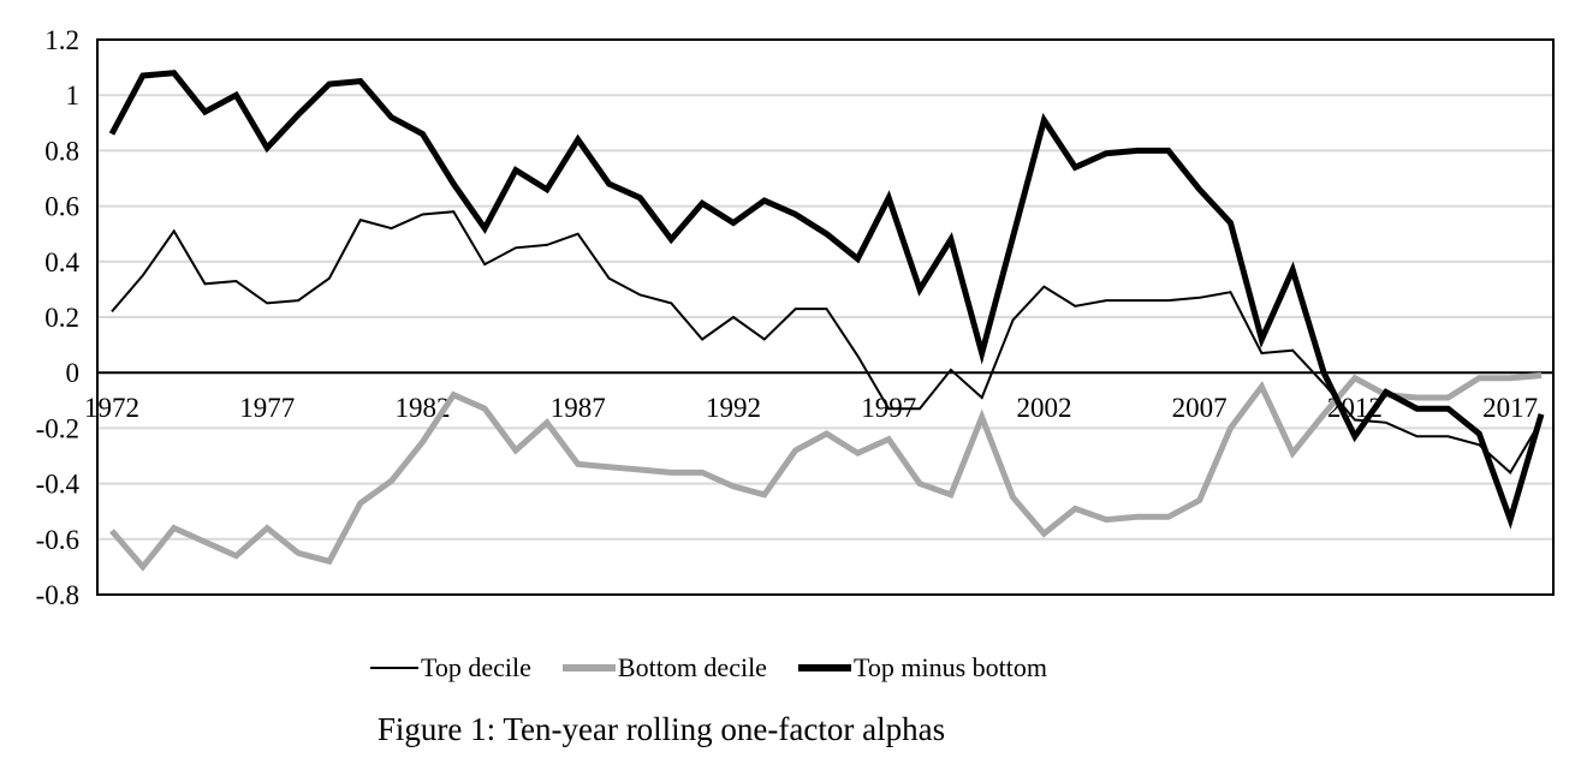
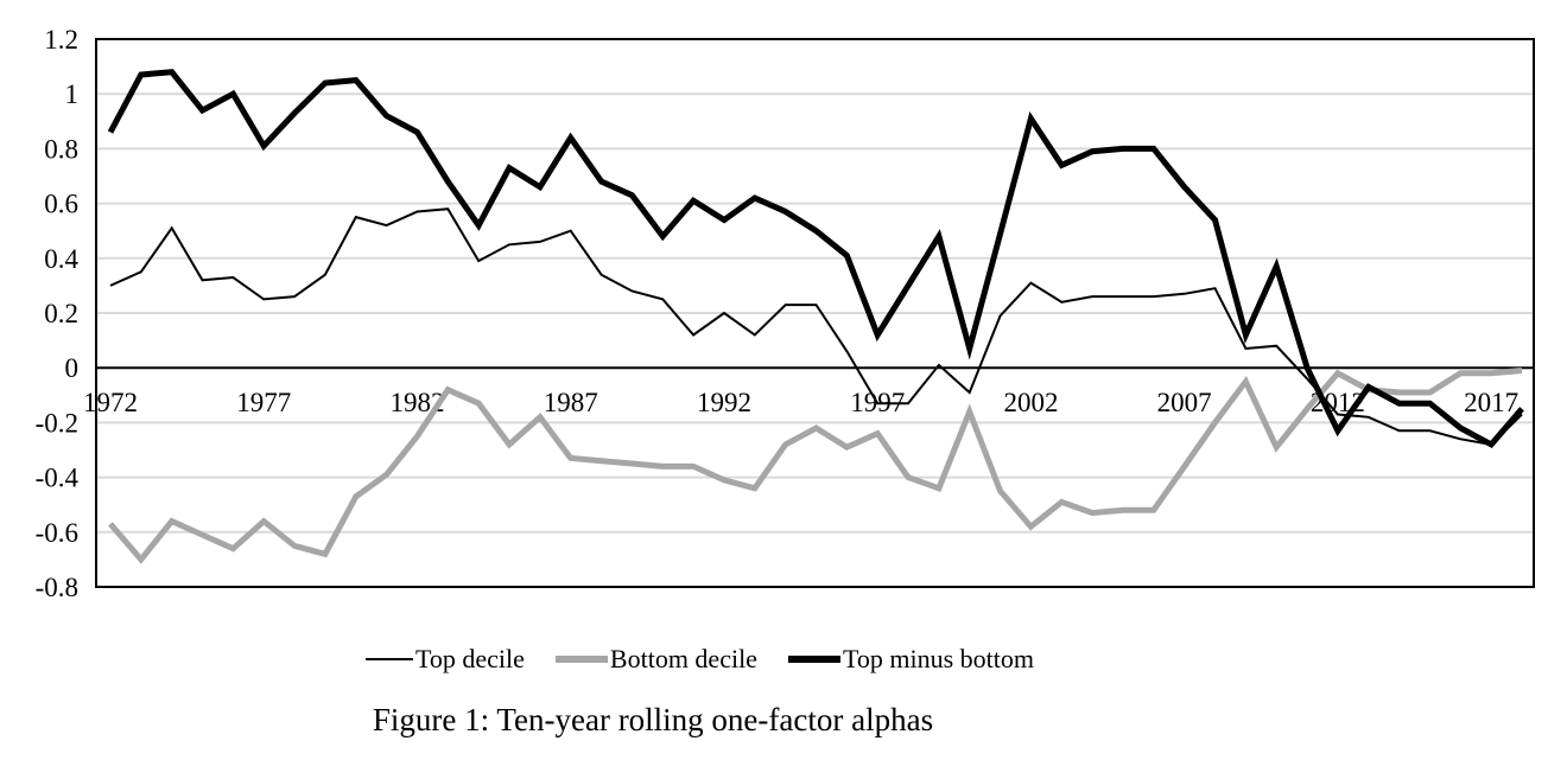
Top decile/1972: 0.22 -> 0.30
Top minus bottom/1997: 0.63 -> 0.12
Bottom decile/2007: -0.46 -> -0.36
Top decile/2017: -0.36 -> -0.28
Top minus bottom/2017: -0.53 -> -0.28
